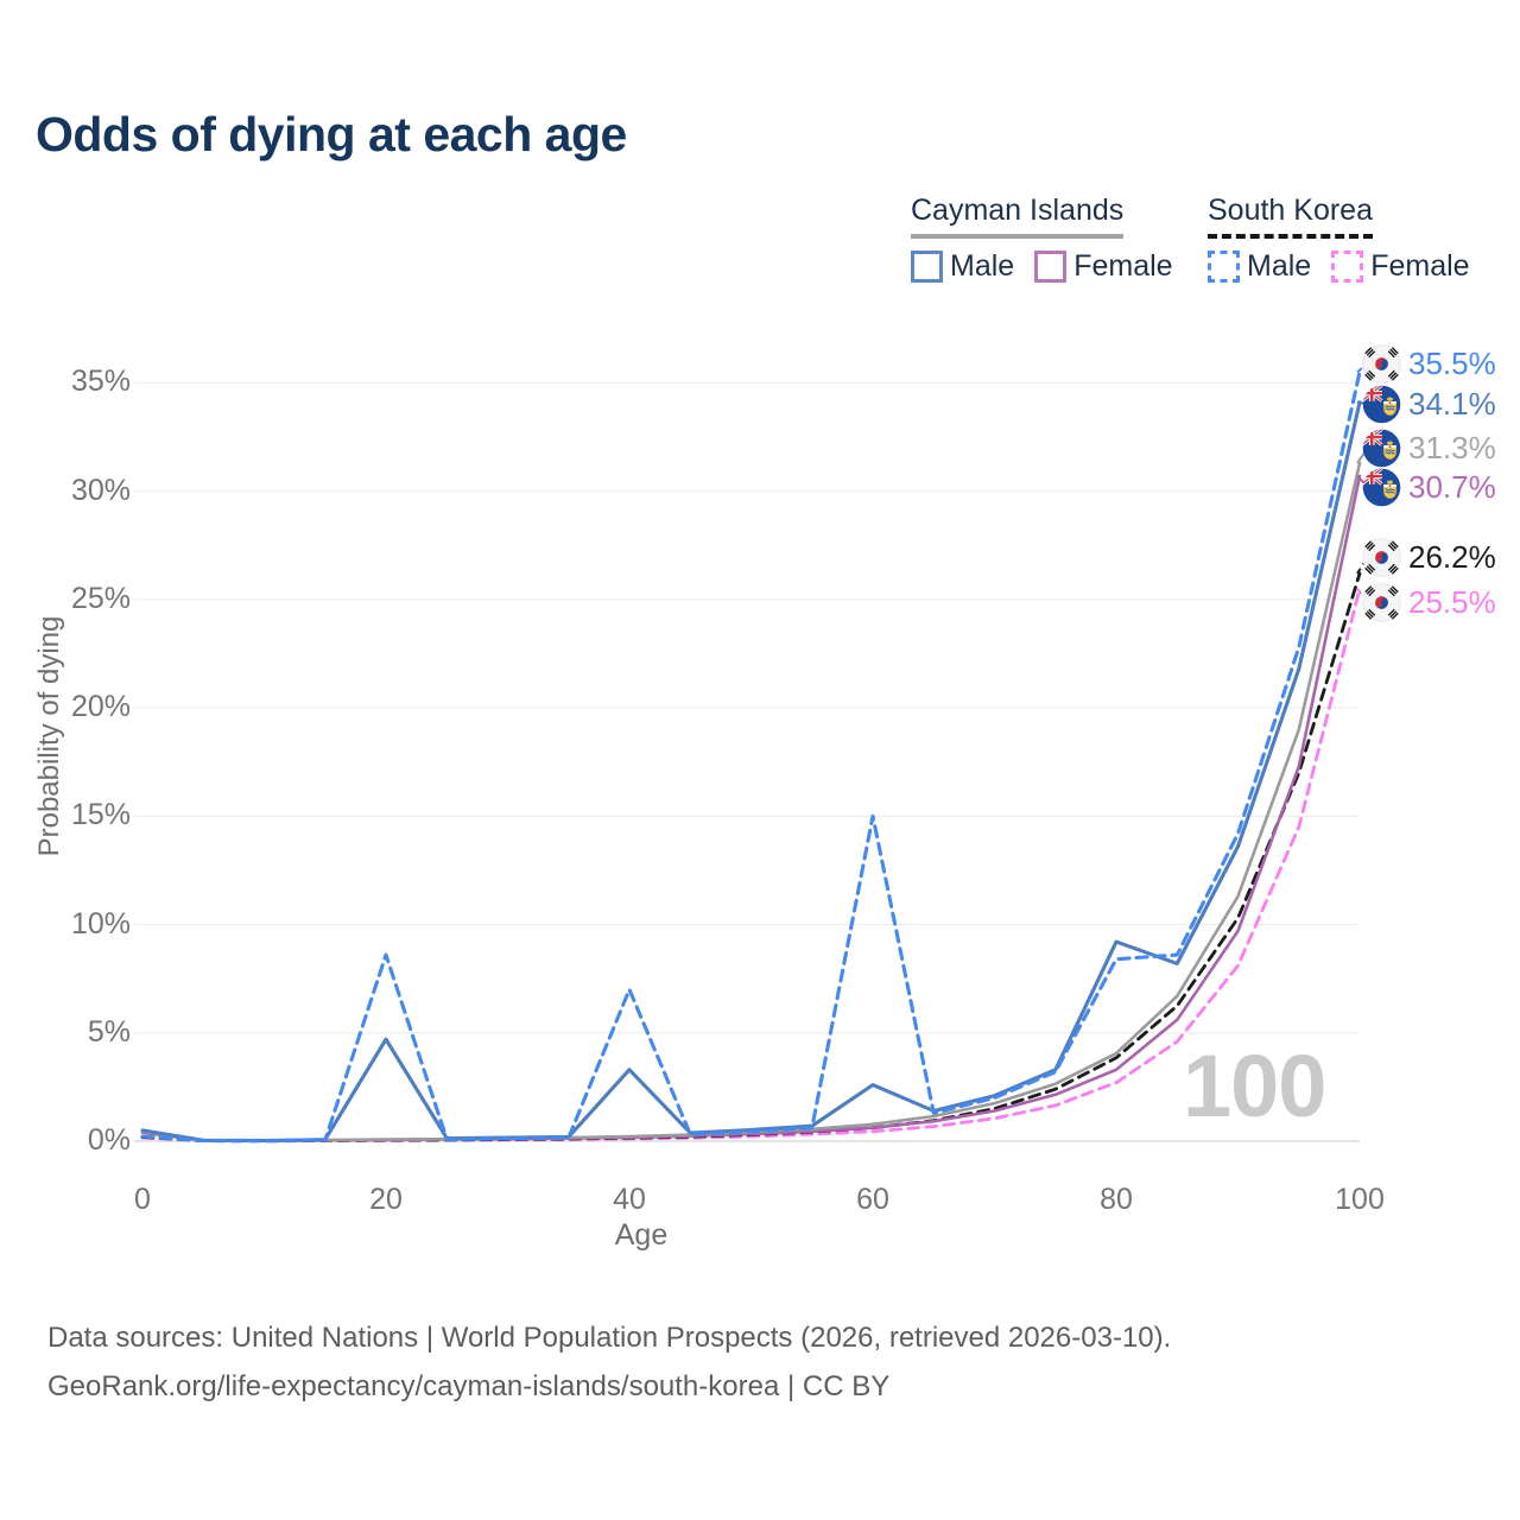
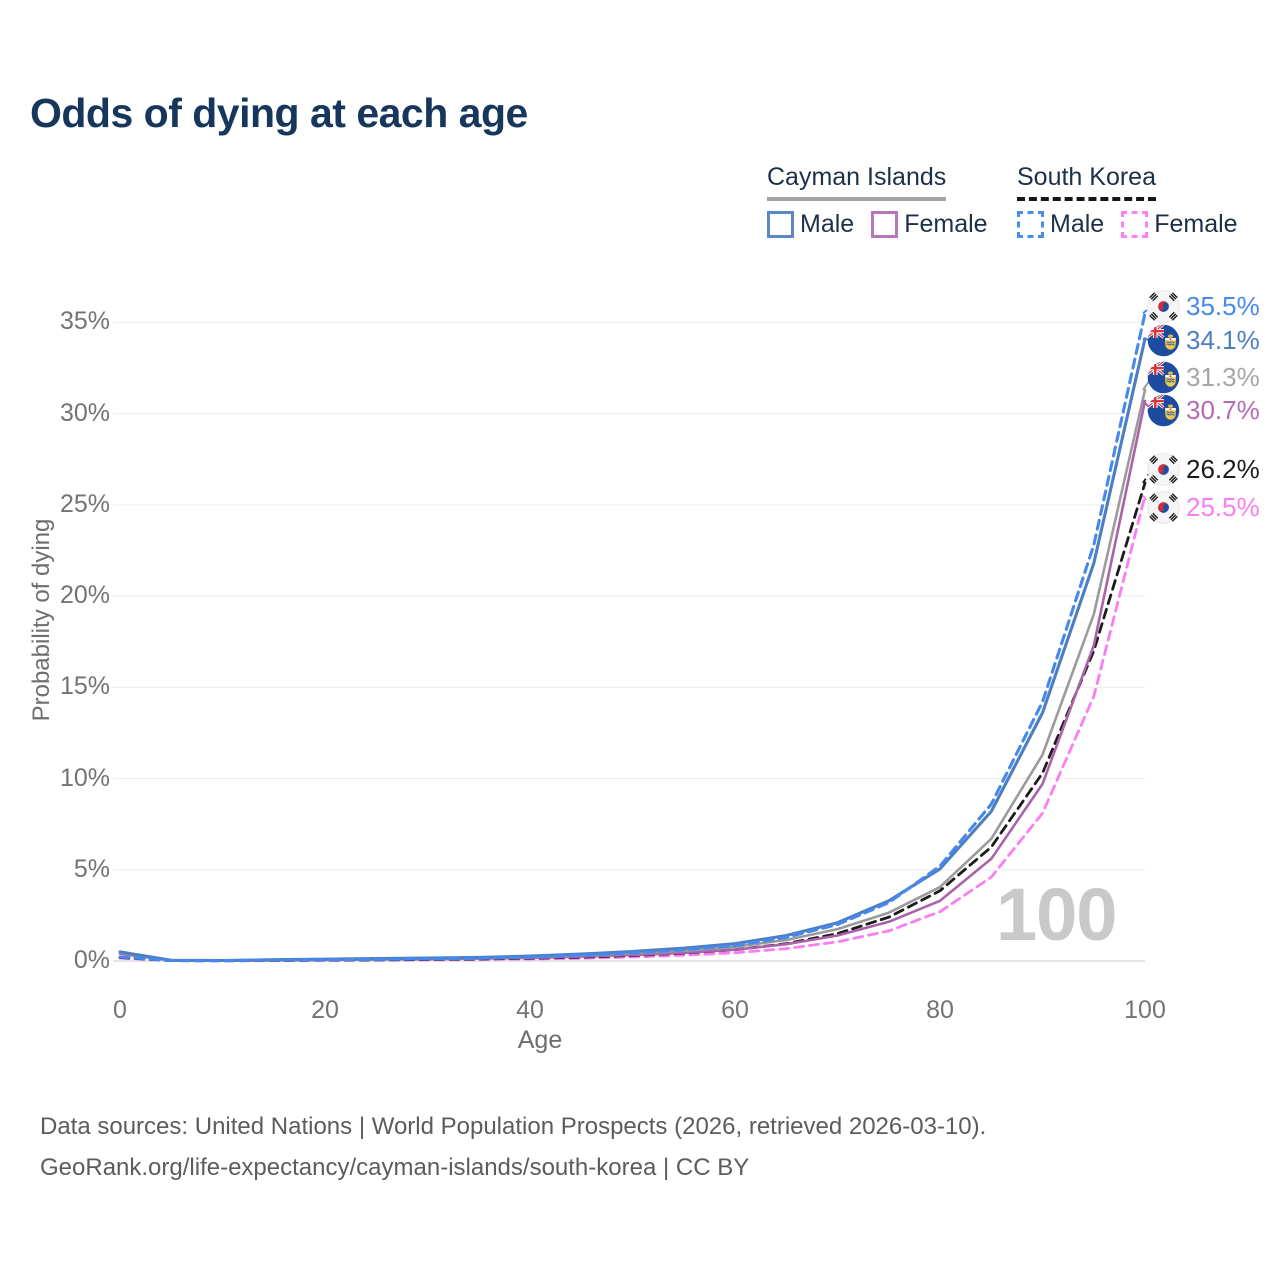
South Korea Male/20: 8.6% -> 0.1%
Cayman Islands Male/20: 4.7% -> 0.1%
South Korea Male/40: 7.0% -> 0.2%
Cayman Islands Male/40: 3.3% -> 0.3%
South Korea Male/60: 15.0% -> 0.8%
Cayman Islands Male/60: 2.6% -> 0.9%
South Korea Male/80: 8.4% -> 5.2%
Cayman Islands Male/80: 9.2% -> 5.0%
